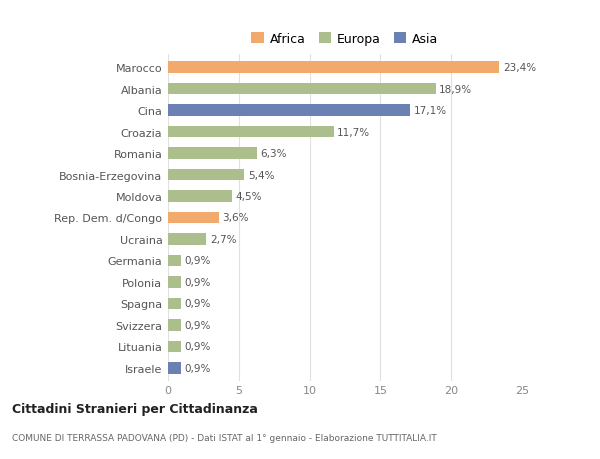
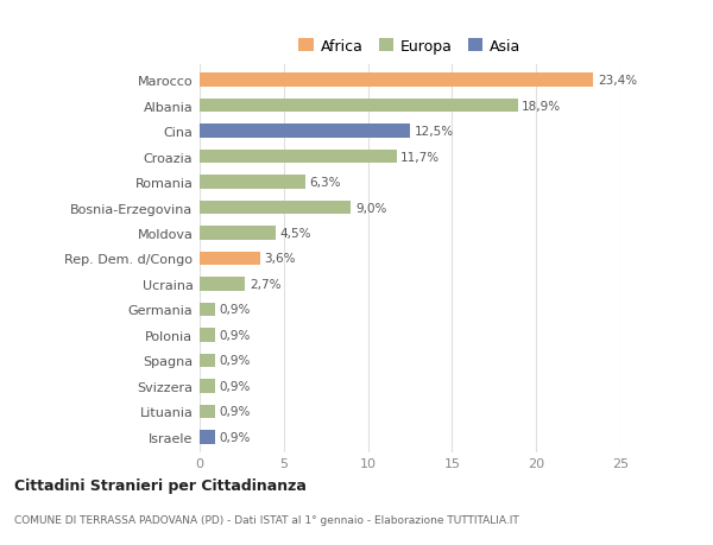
Cina: 17,1% -> 12,5%
Bosnia-Erzegovina: 5,4% -> 9,0%
